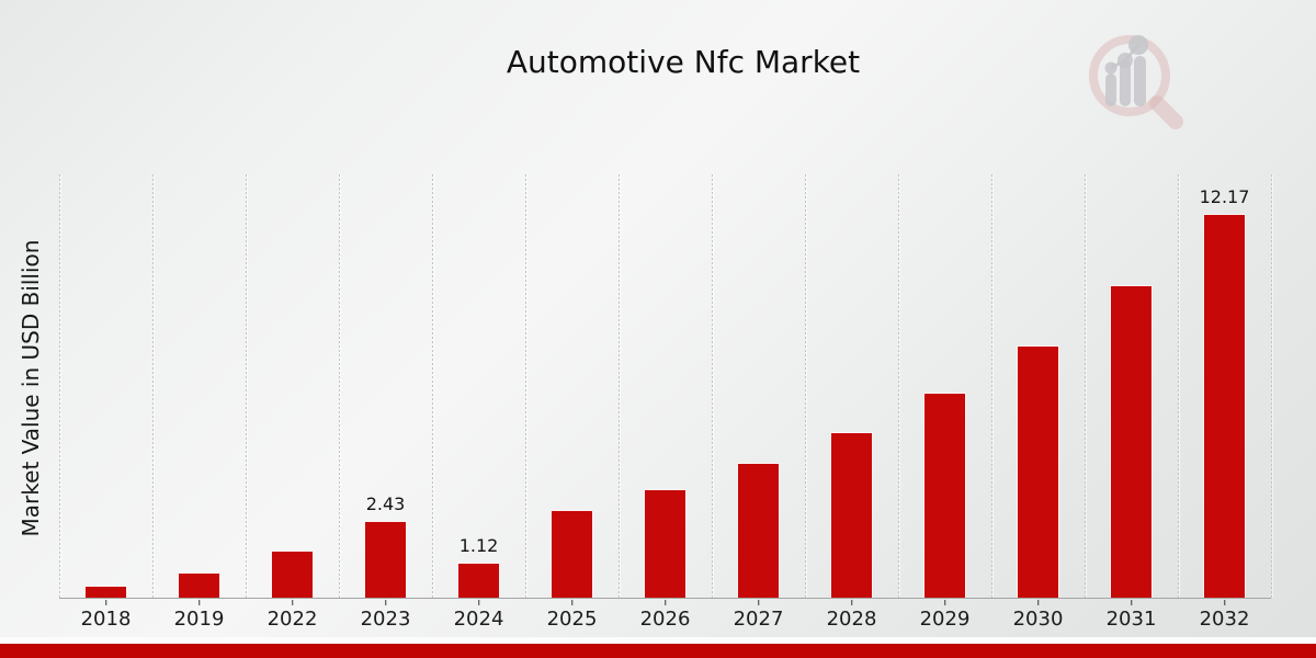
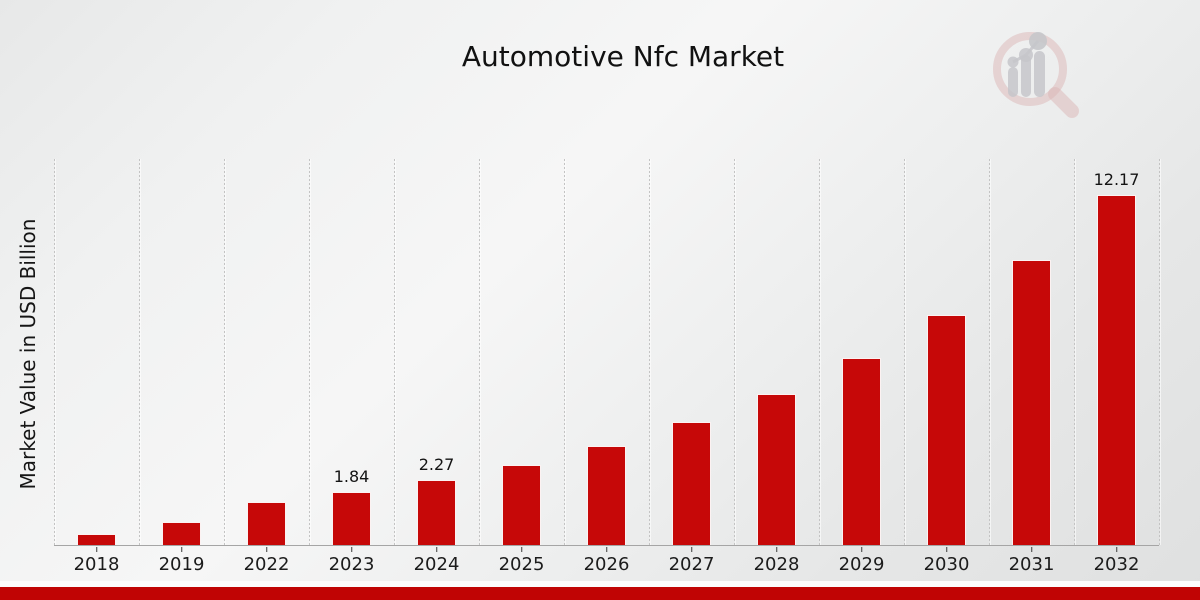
2023: 2.43 -> 1.84
2024: 1.12 -> 2.27
